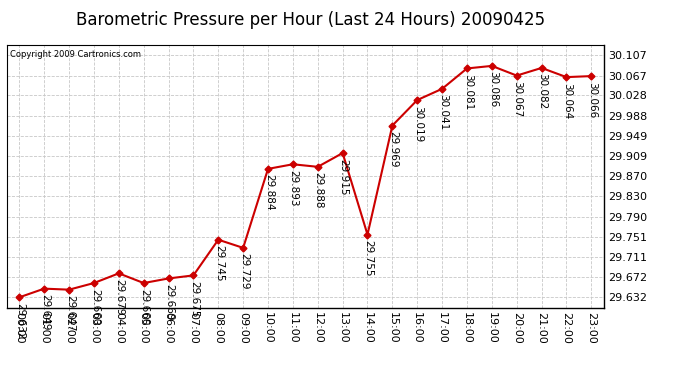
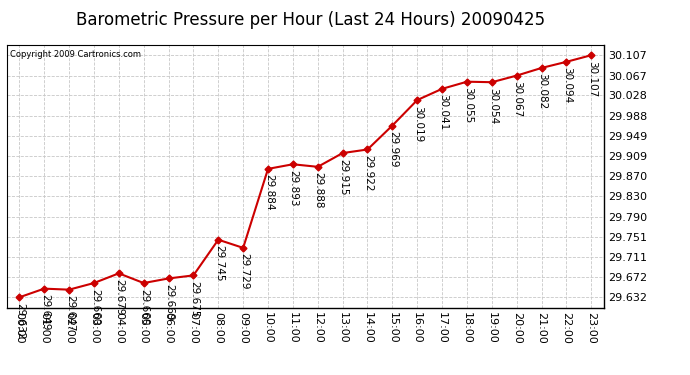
14:00: 29.755 -> 29.922
18:00: 30.081 -> 30.055
19:00: 30.086 -> 30.054
22:00: 30.064 -> 30.094
23:00: 30.066 -> 30.107
